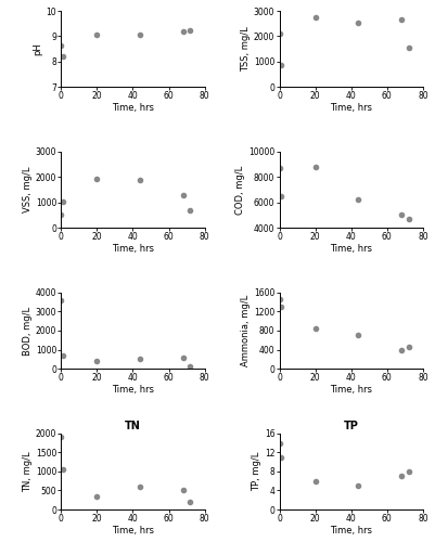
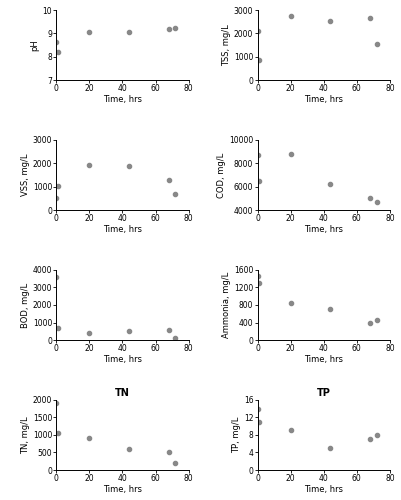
TN/20: 350 -> 900
TP/20: 6 -> 9
